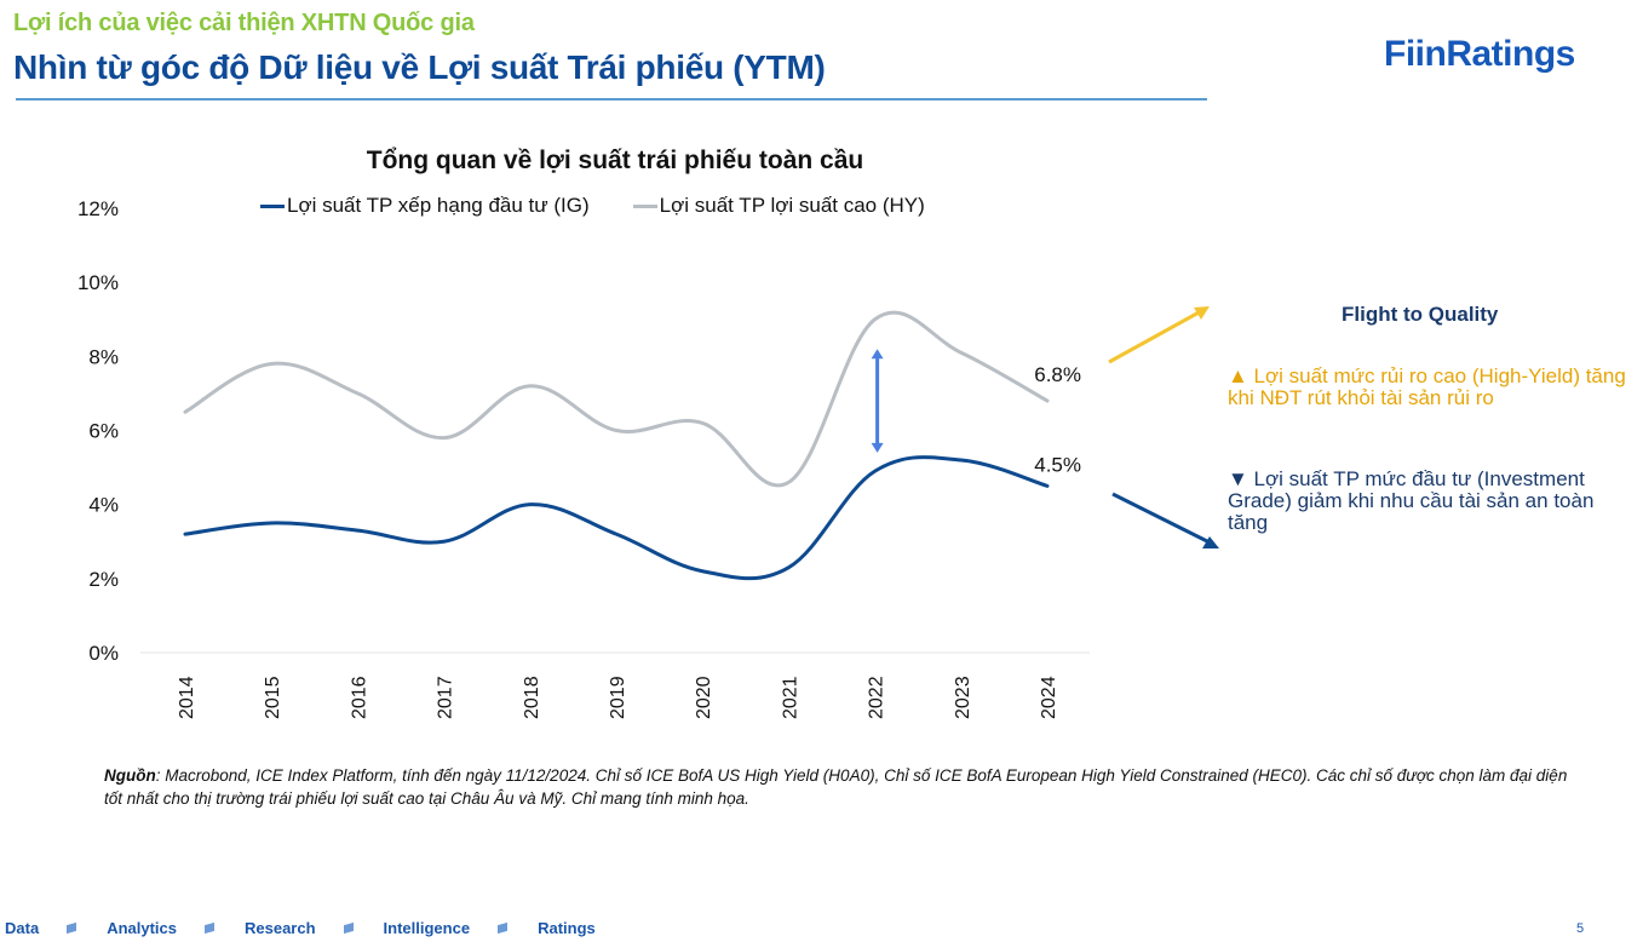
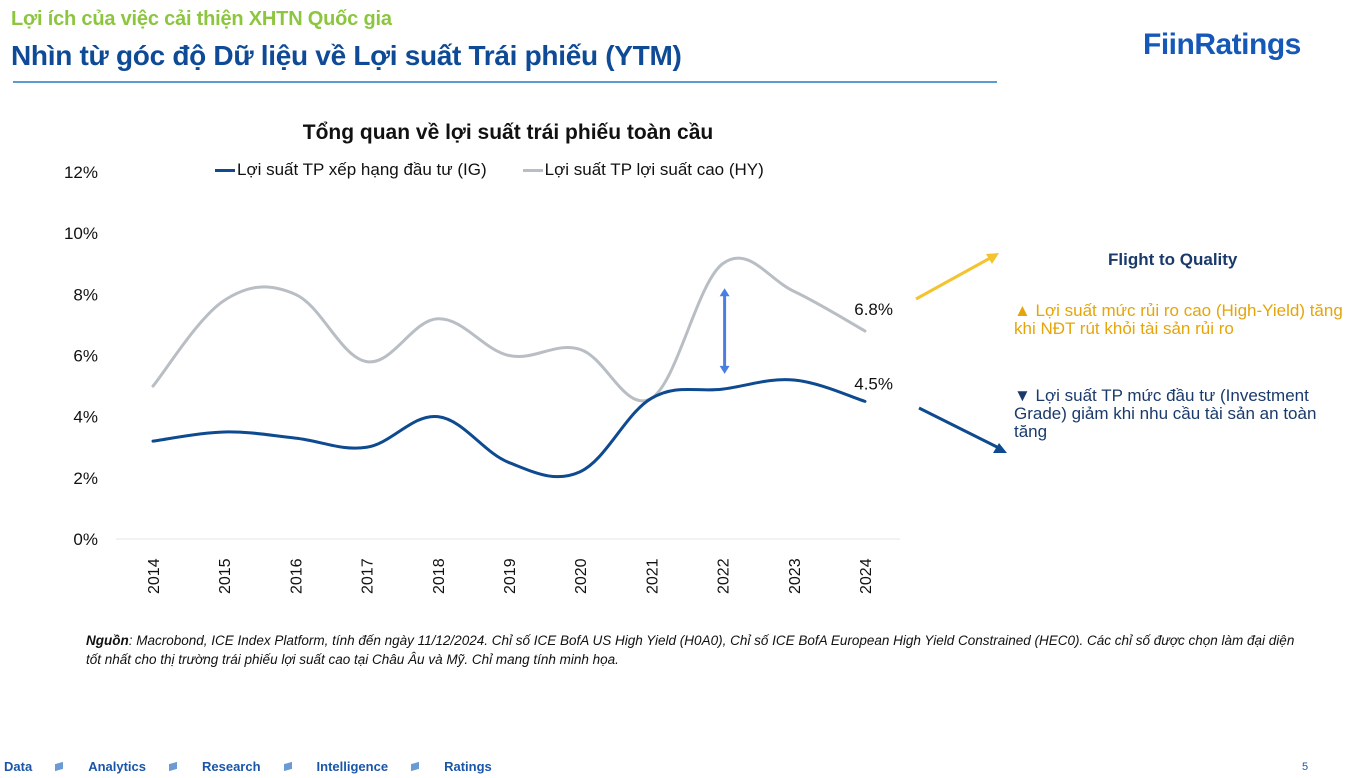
Lợi suất TP lợi suất cao (HY)/2014: 6.5% -> 5.0%
Lợi suất TP lợi suất cao (HY)/2016: 7.0% -> 8.0%
Lợi suất TP xếp hạng đầu tư (IG)/2019: 3.2% -> 2.5%
Lợi suất TP xếp hạng đầu tư (IG)/2021: 2.3% -> 4.6%
